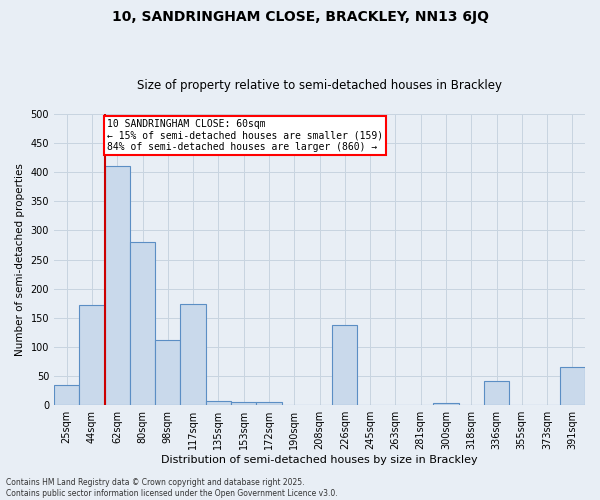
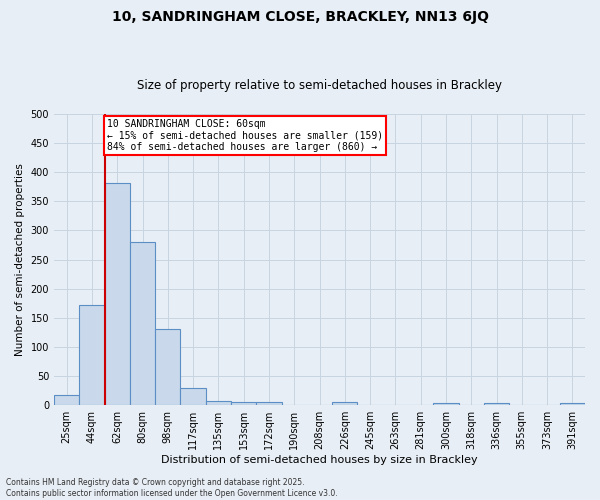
25sqm: 34 -> 17
62sqm: 410 -> 382
98sqm: 112 -> 131
117sqm: 174 -> 29
226sqm: 138 -> 6
336sqm: 42 -> 4
391sqm: 66 -> 4
